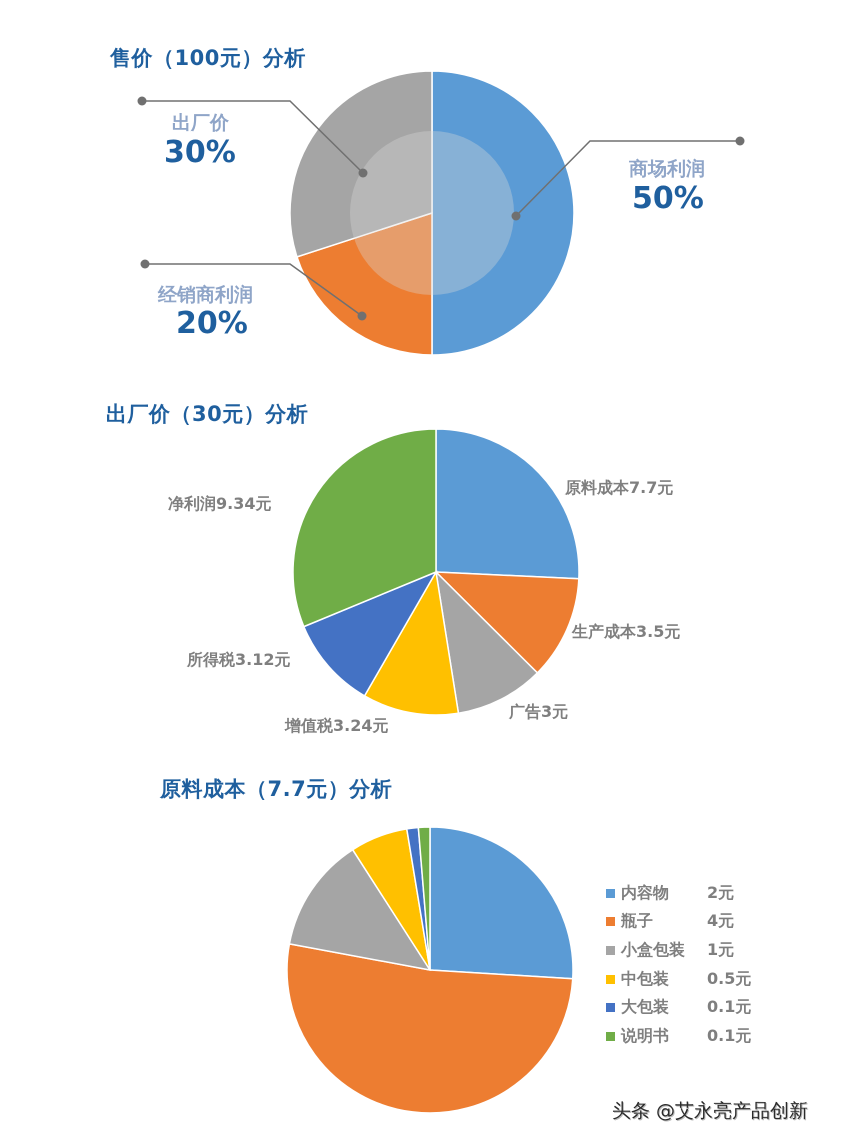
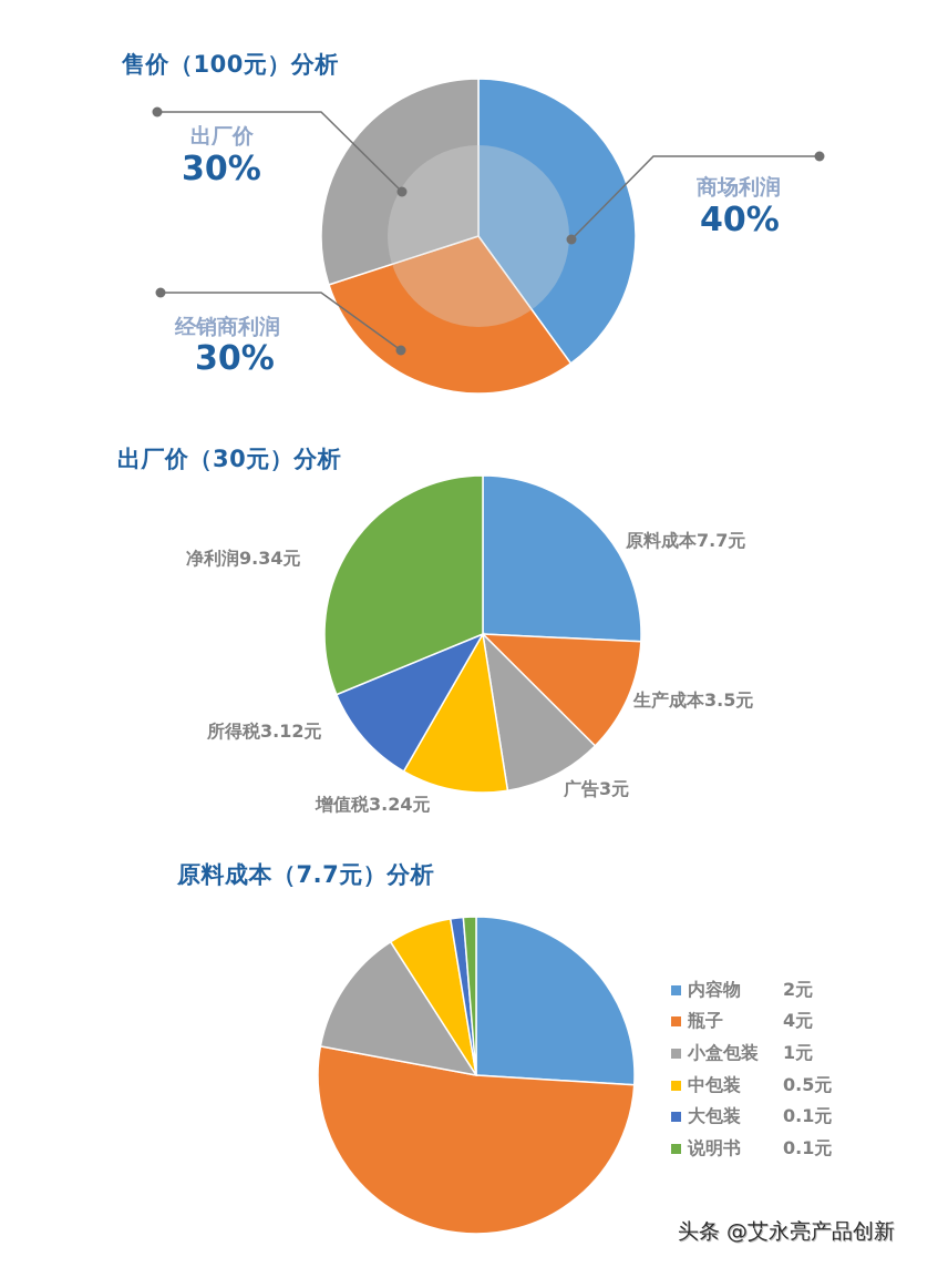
售价（100元）分析/商场利润: 50% -> 40%
售价（100元）分析/经销商利润: 20% -> 30%
